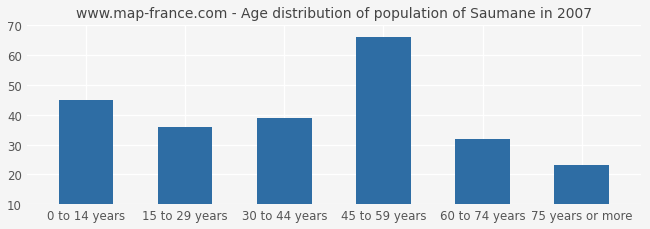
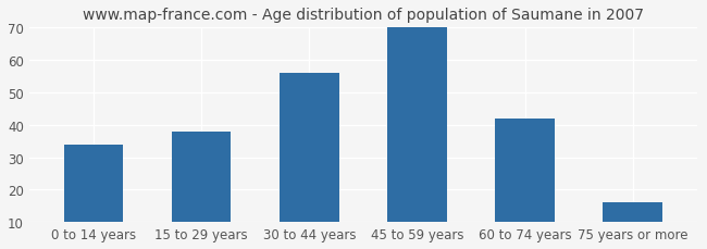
0 to 14 years: 45 -> 34
15 to 29 years: 36 -> 38
30 to 44 years: 39 -> 56
45 to 59 years: 66 -> 70
60 to 74 years: 32 -> 42
75 years or more: 23 -> 16
